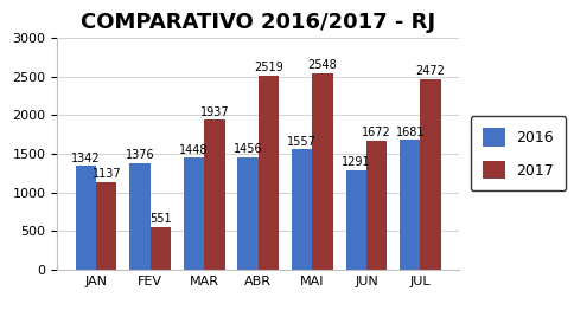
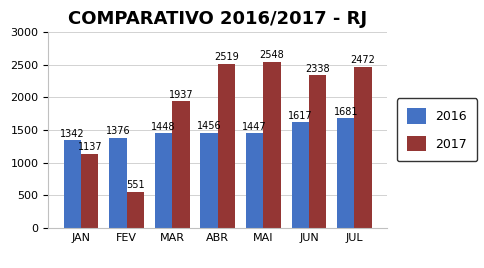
2016/MAI: 1557 -> 1447
2016/JUN: 1291 -> 1617
2017/JUN: 1672 -> 2338
